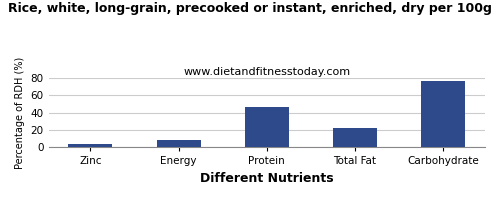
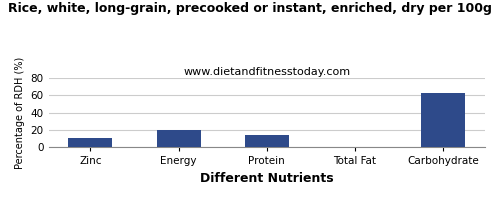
Zinc: 4 -> 11
Energy: 8 -> 20
Protein: 46 -> 14
Total Fat: 22 -> 1
Carbohydrate: 76 -> 63
